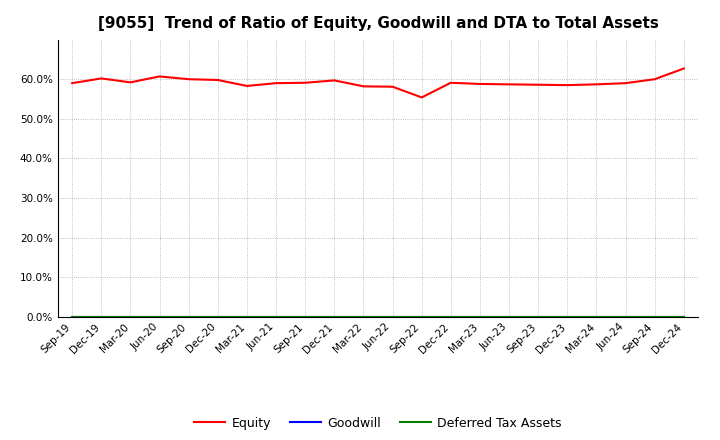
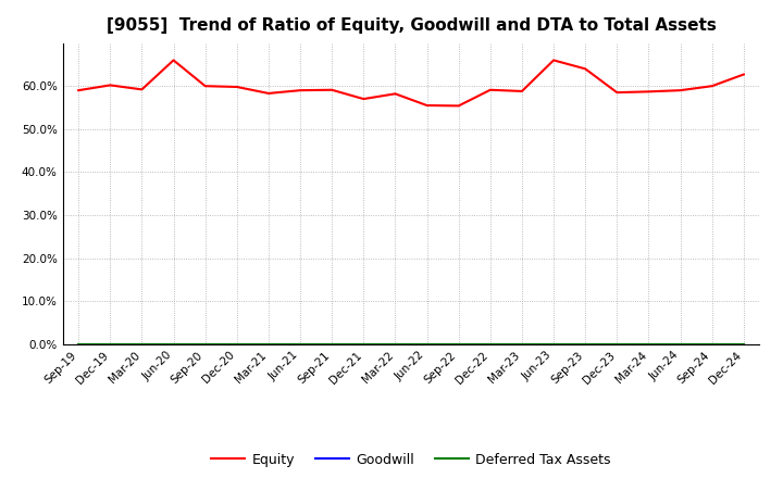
Equity/Jun-20: 60.7% -> 66.0%
Equity/Dec-21: 59.7% -> 57.0%
Equity/Jun-22: 58.1% -> 55.5%
Equity/Jun-23: 58.7% -> 66.0%
Equity/Sep-23: 58.6% -> 64.0%
